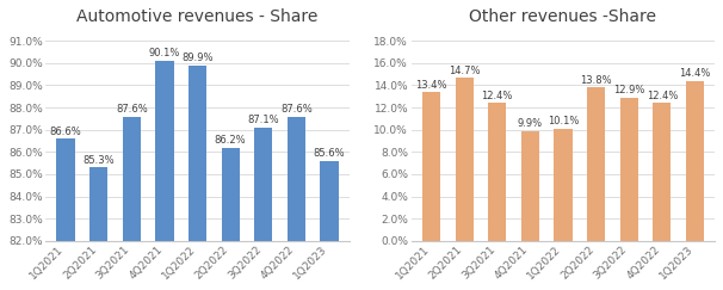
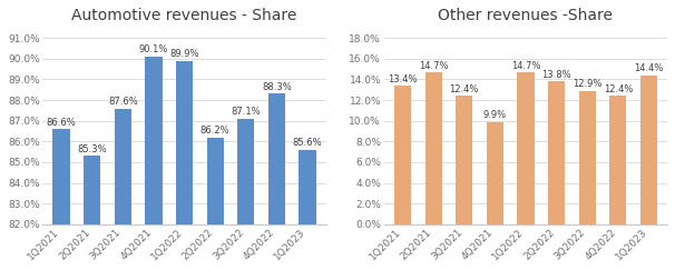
Automotive revenues - Share/4Q2022: 87.6% -> 88.3%
Other revenues -Share/1Q2022: 10.1% -> 14.7%
